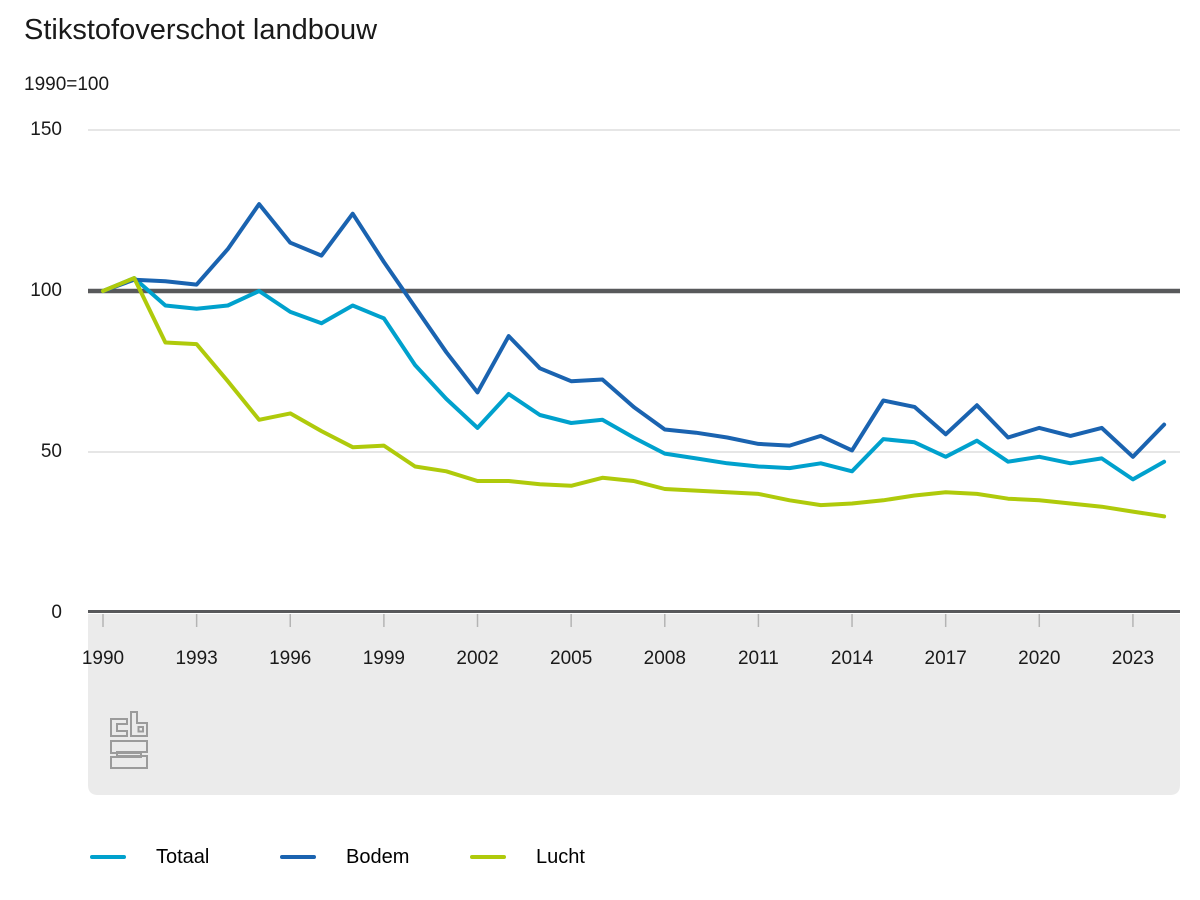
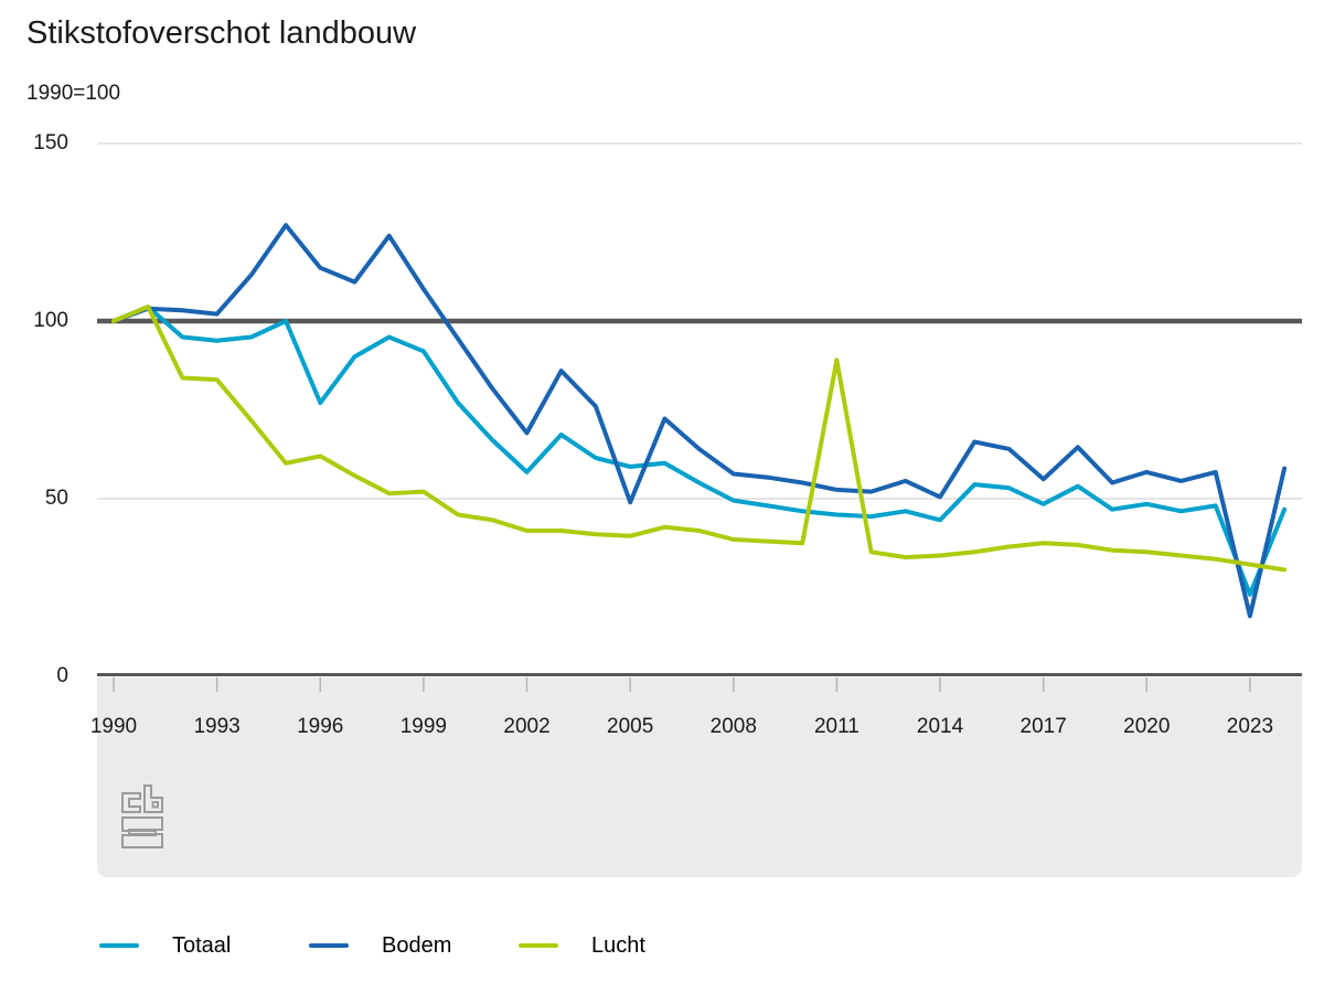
Totaal/1996: 94 -> 77
Bodem/2005: 72 -> 49
Lucht/2011: 37 -> 89
Totaal/2023: 42 -> 23
Bodem/2023: 48 -> 17
